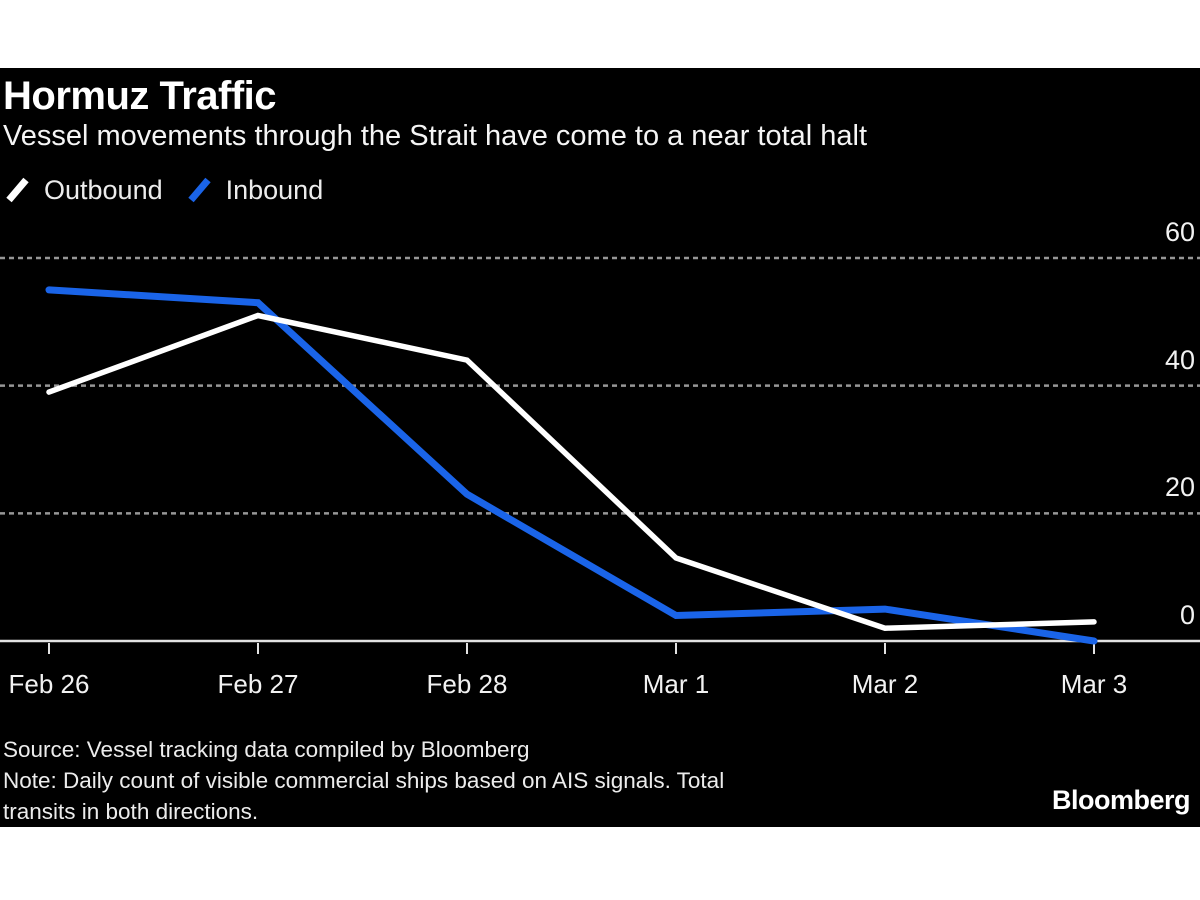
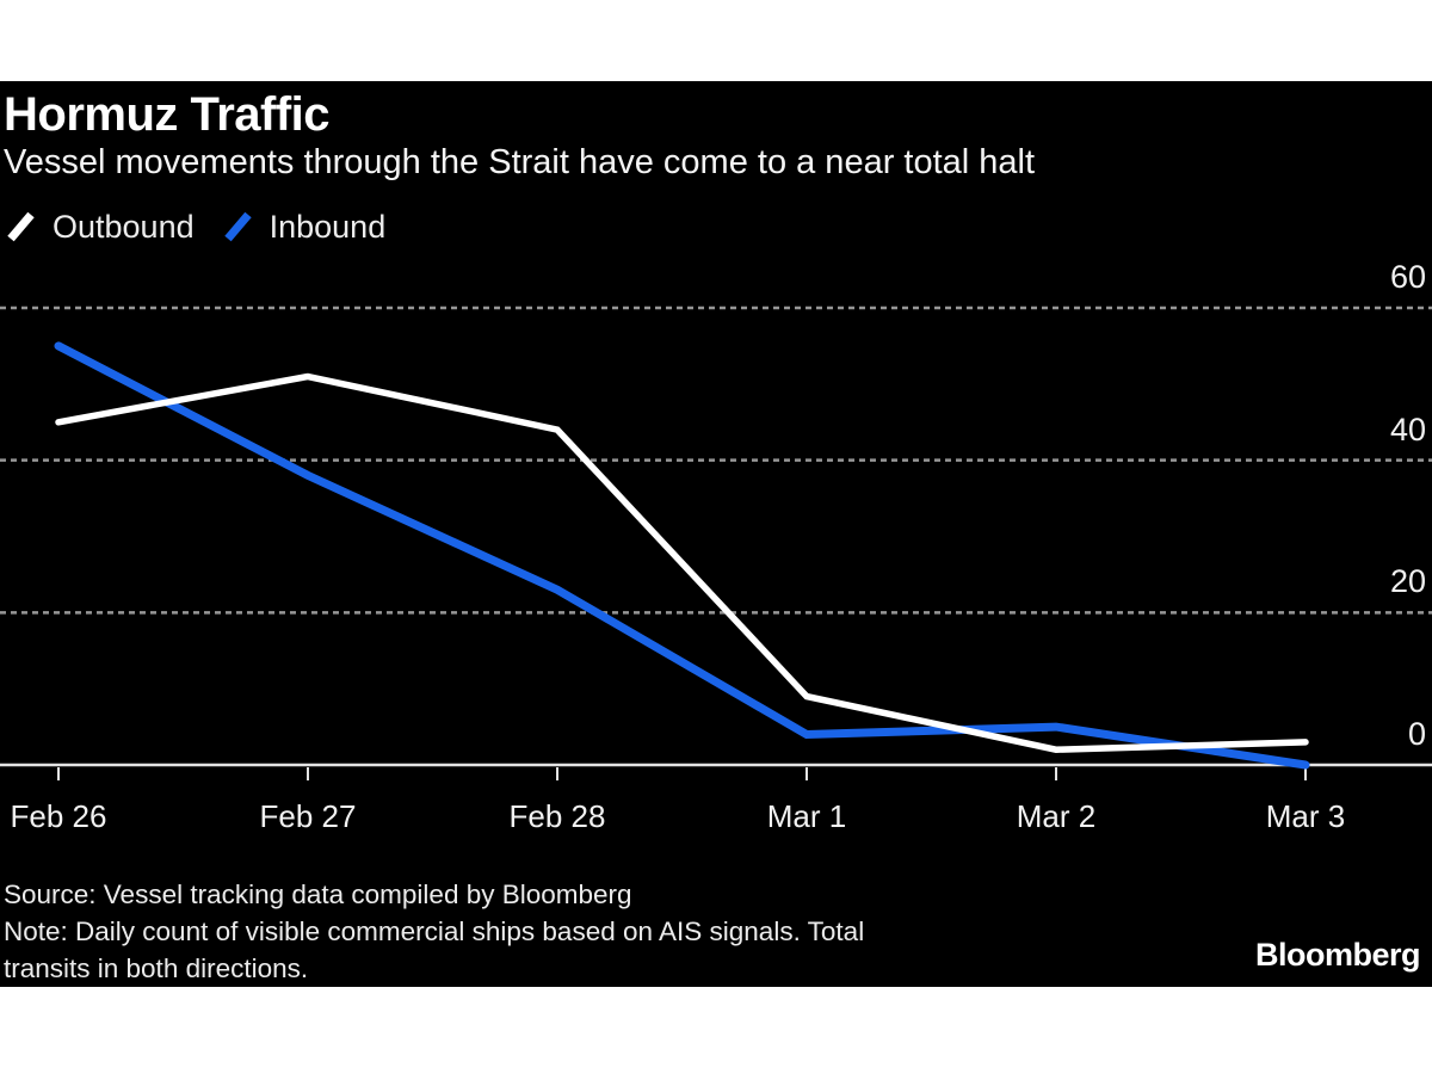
Outbound/Feb 26: 39 -> 45
Inbound/Feb 27: 53 -> 38
Outbound/Mar 1: 13 -> 9
